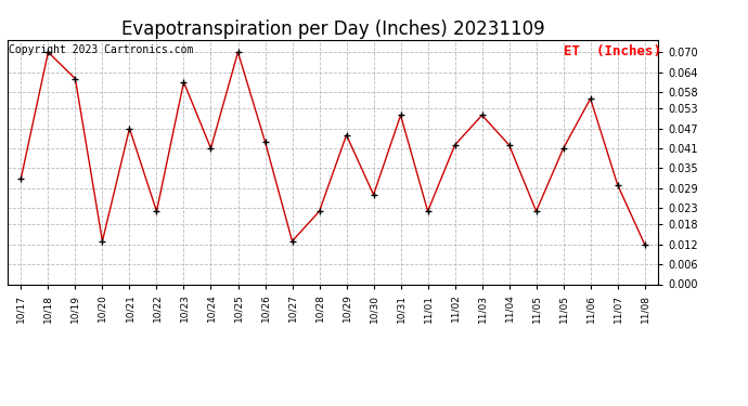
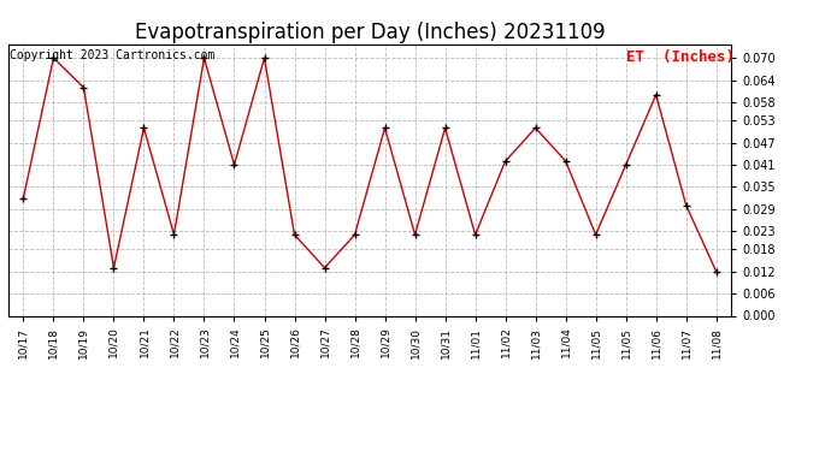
10/21: 0.047 -> 0.051
10/23: 0.061 -> 0.070
10/26: 0.043 -> 0.022
10/29: 0.045 -> 0.051
10/30: 0.027 -> 0.022
11/06: 0.056 -> 0.060
